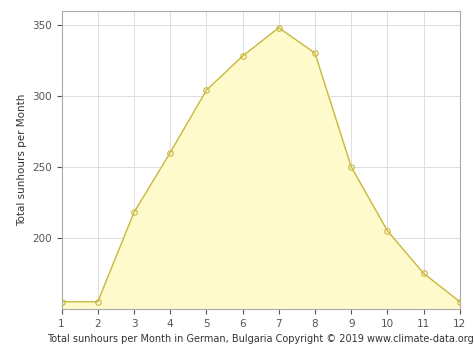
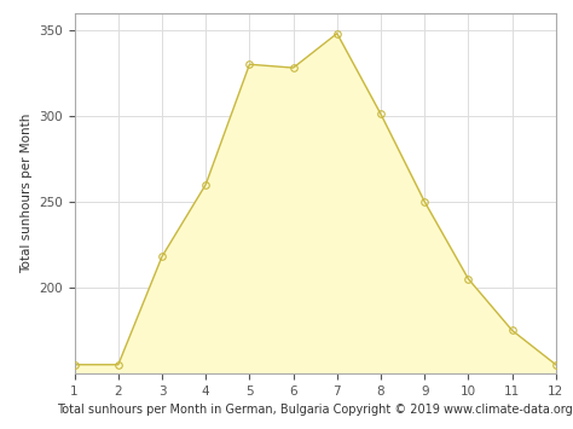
5: 304 -> 330
8: 330 -> 301
